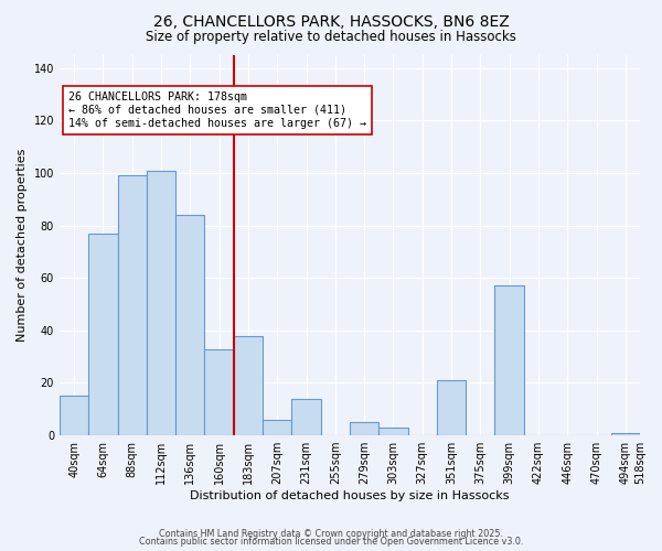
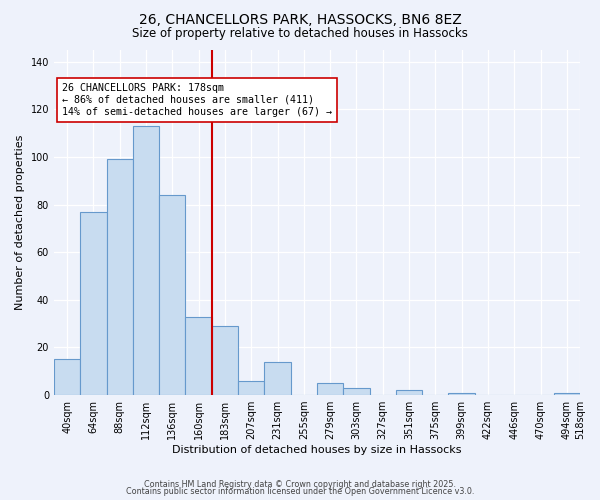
112sqm: 101 -> 113
183sqm: 38 -> 29
351sqm: 21 -> 2
399sqm: 57 -> 1
